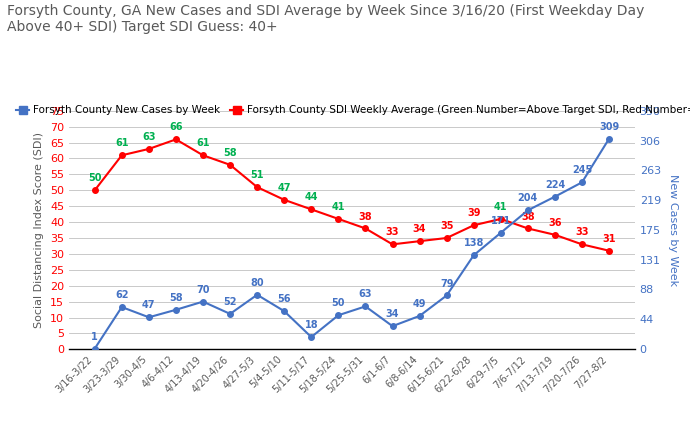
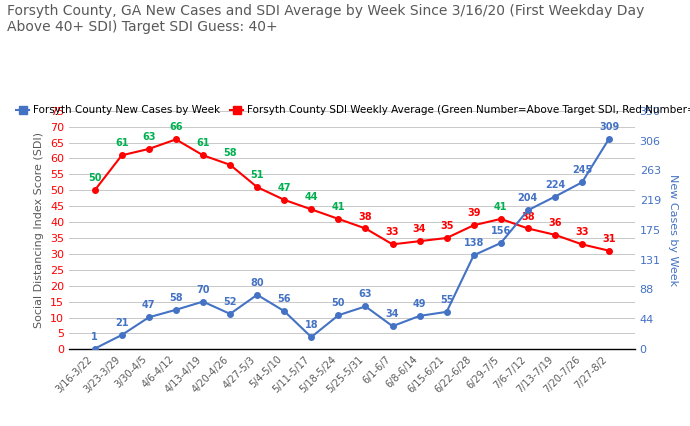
Forsyth County New Cases by Week/3/23-3/29: 62 -> 21
Forsyth County New Cases by Week/6/15-6/21: 79 -> 55
Forsyth County New Cases by Week/6/29-7/5: 171 -> 156
